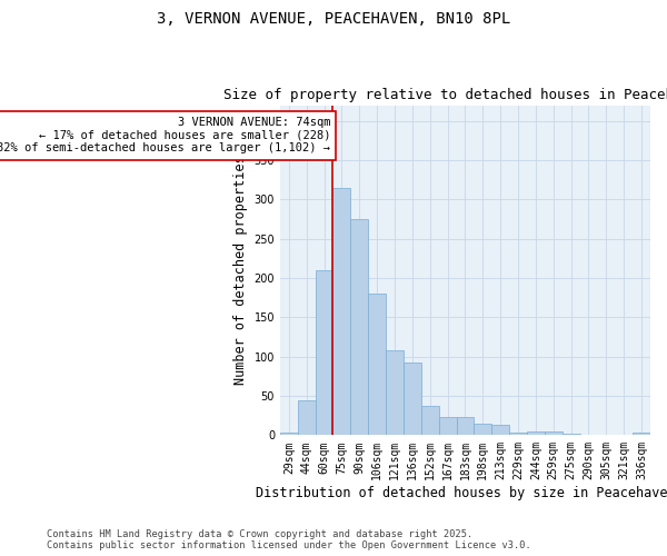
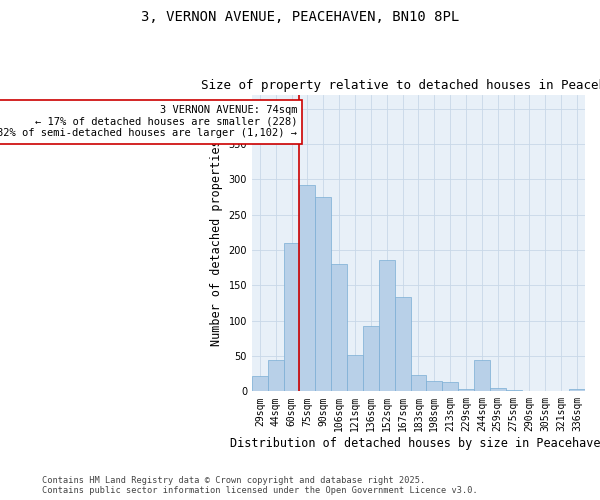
29sqm: 4 -> 22
75sqm: 315 -> 292
121sqm: 108 -> 52
152sqm: 37 -> 186
167sqm: 23 -> 134
244sqm: 5 -> 44
